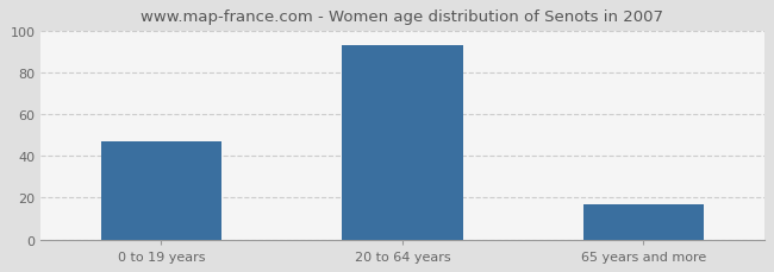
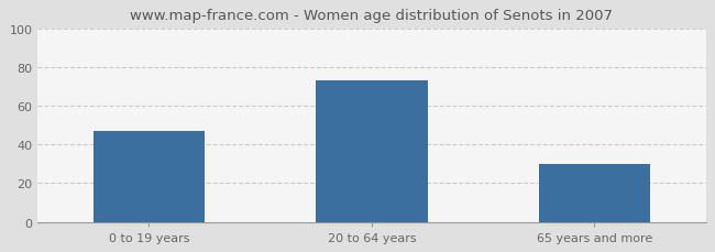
20 to 64 years: 93 -> 73
65 years and more: 17 -> 30
